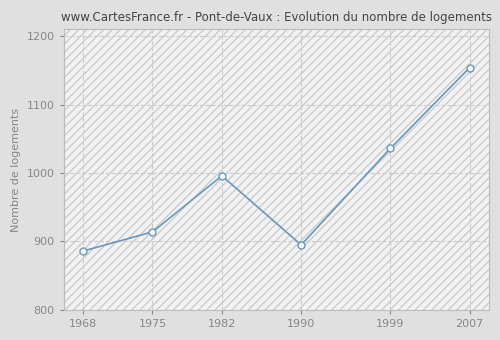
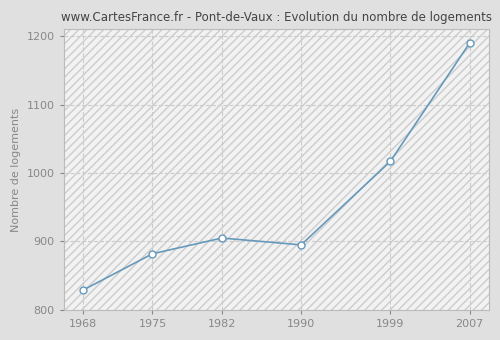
1968: 886 -> 829
1975: 914 -> 882
1982: 996 -> 905
1999: 1036 -> 1017
2007: 1154 -> 1190
